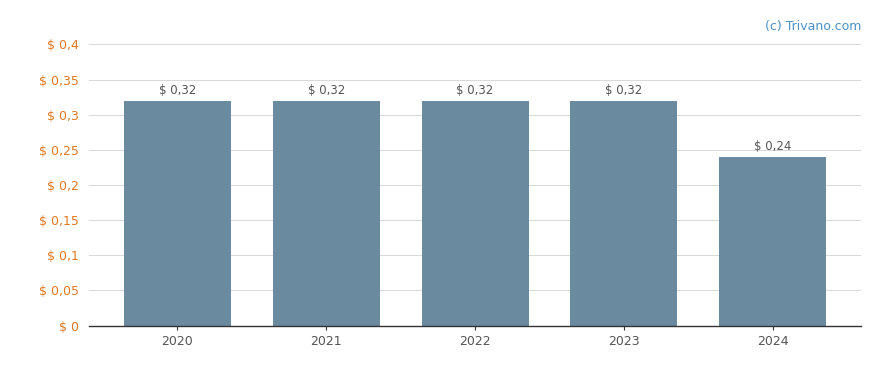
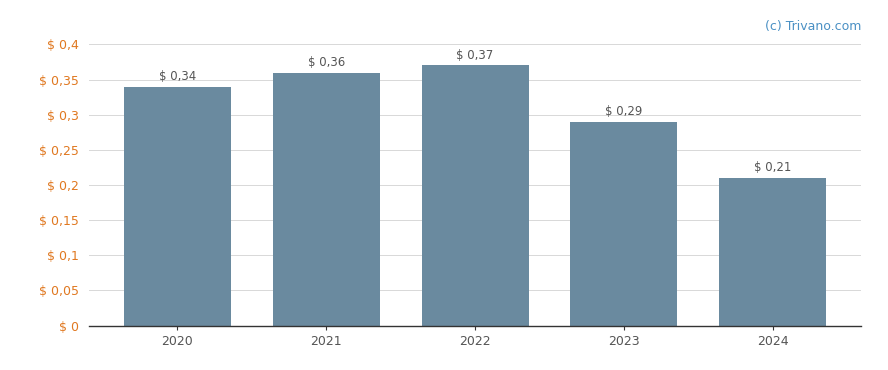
2020: 0,32 -> 0,34
2021: 0,32 -> 0,36
2022: 0,32 -> 0,37
2023: 0,32 -> 0,29
2024: 0,24 -> 0,21
